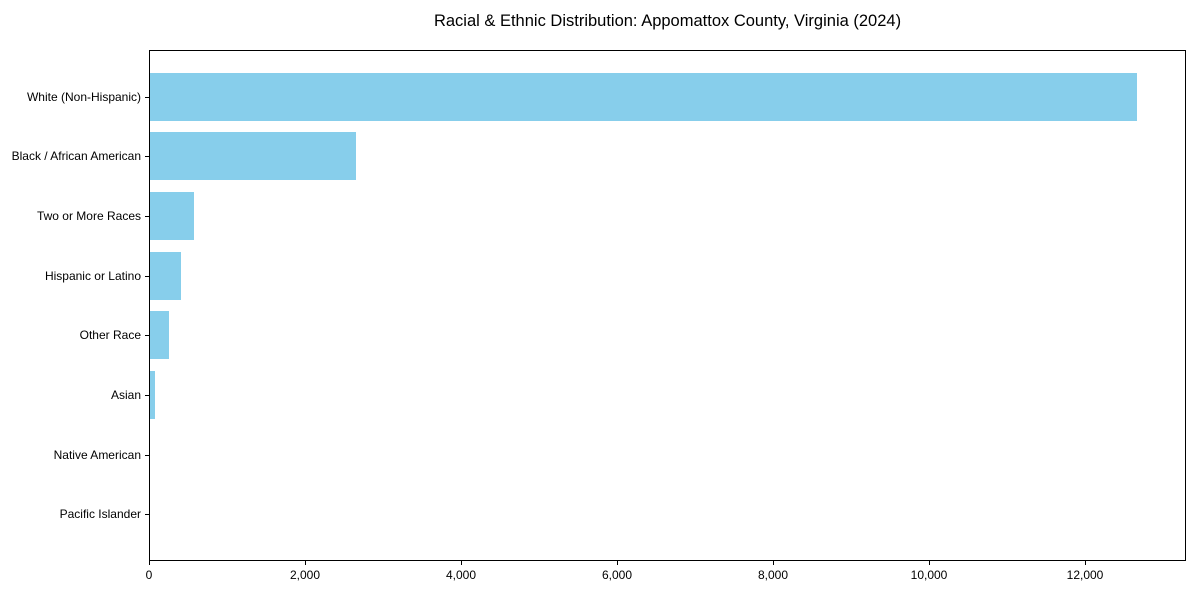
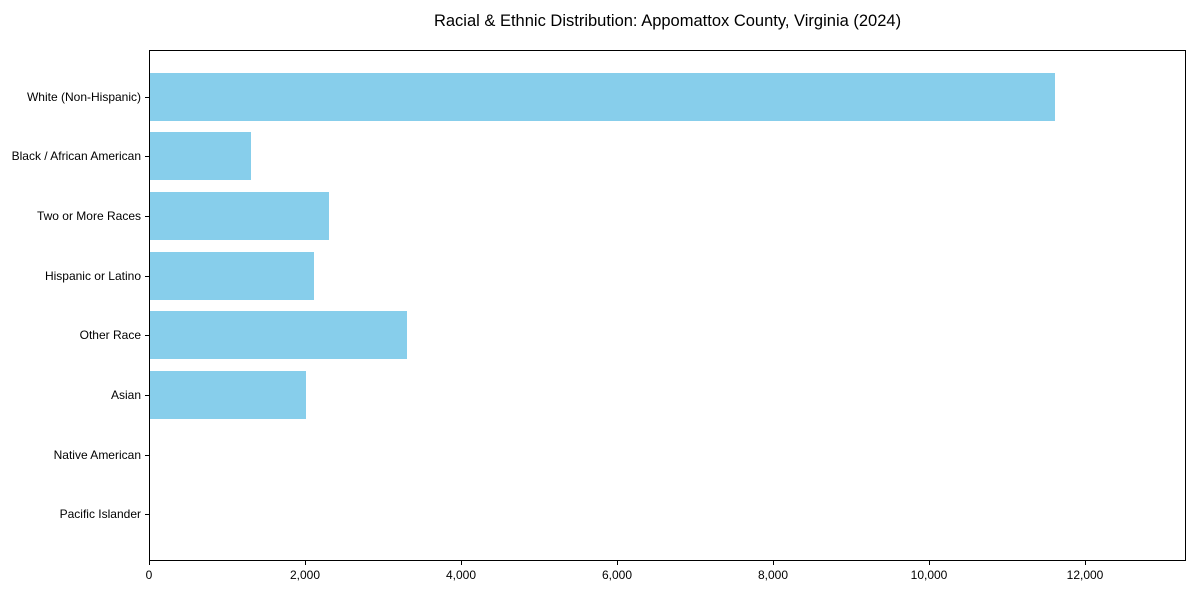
White (Non-Hispanic): 12600 -> 11600
Black / African American: 2600 -> 1300
Two or More Races: 600 -> 2300
Hispanic or Latino: 400 -> 2100
Other Race: 200 -> 3300
Asian: 100 -> 2000
